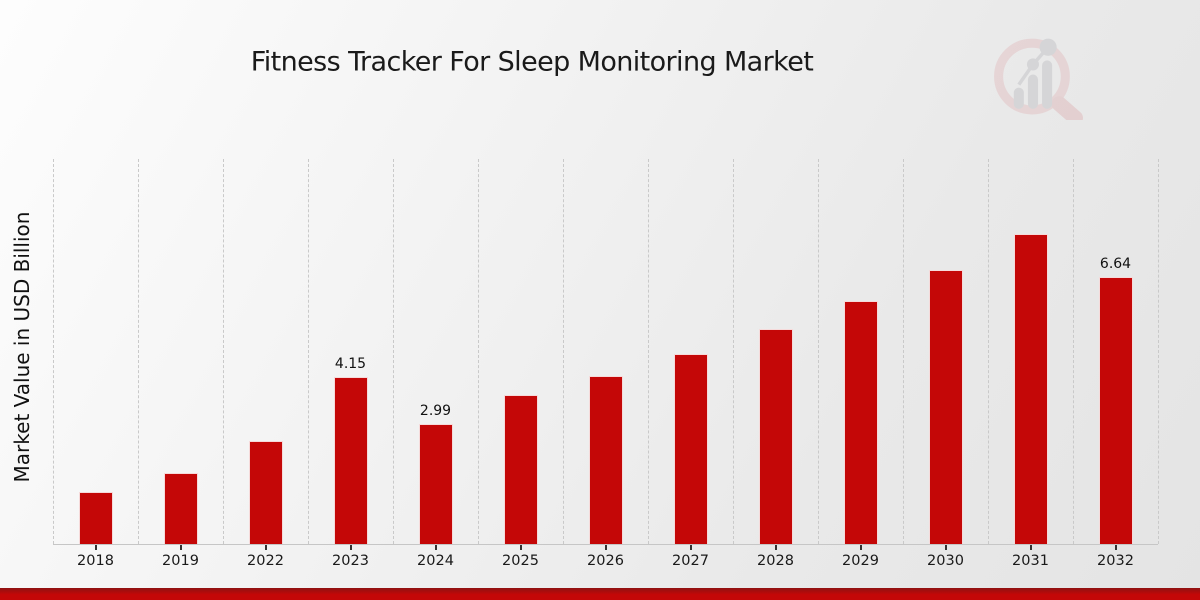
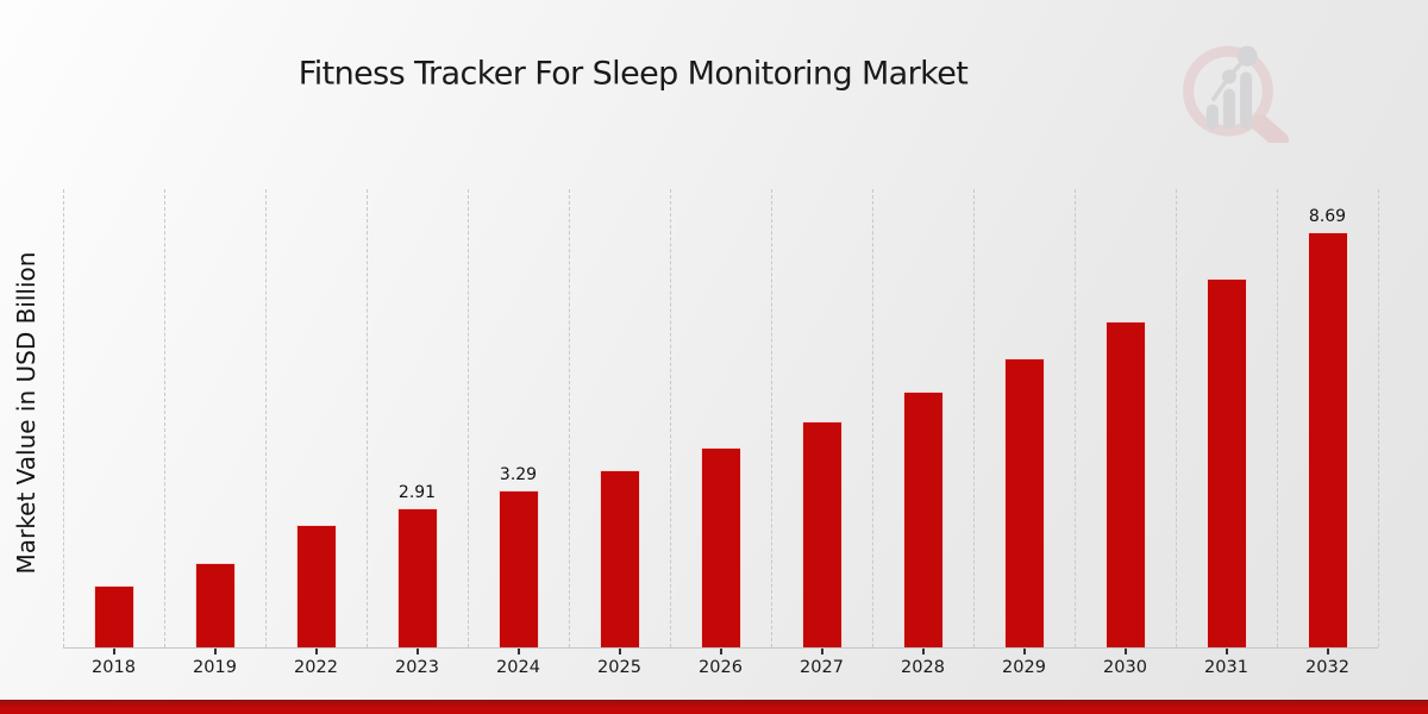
2023: 4.15 -> 2.91
2024: 2.99 -> 3.29
2032: 6.64 -> 8.69
